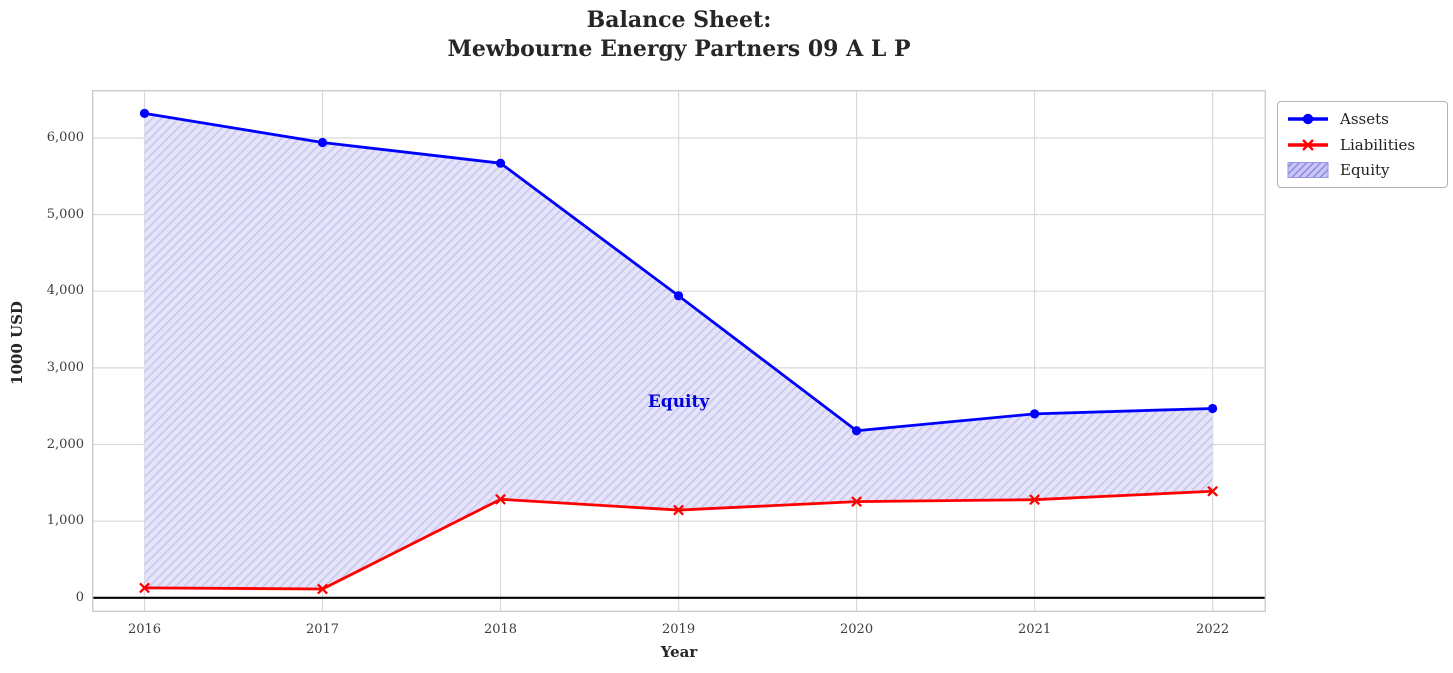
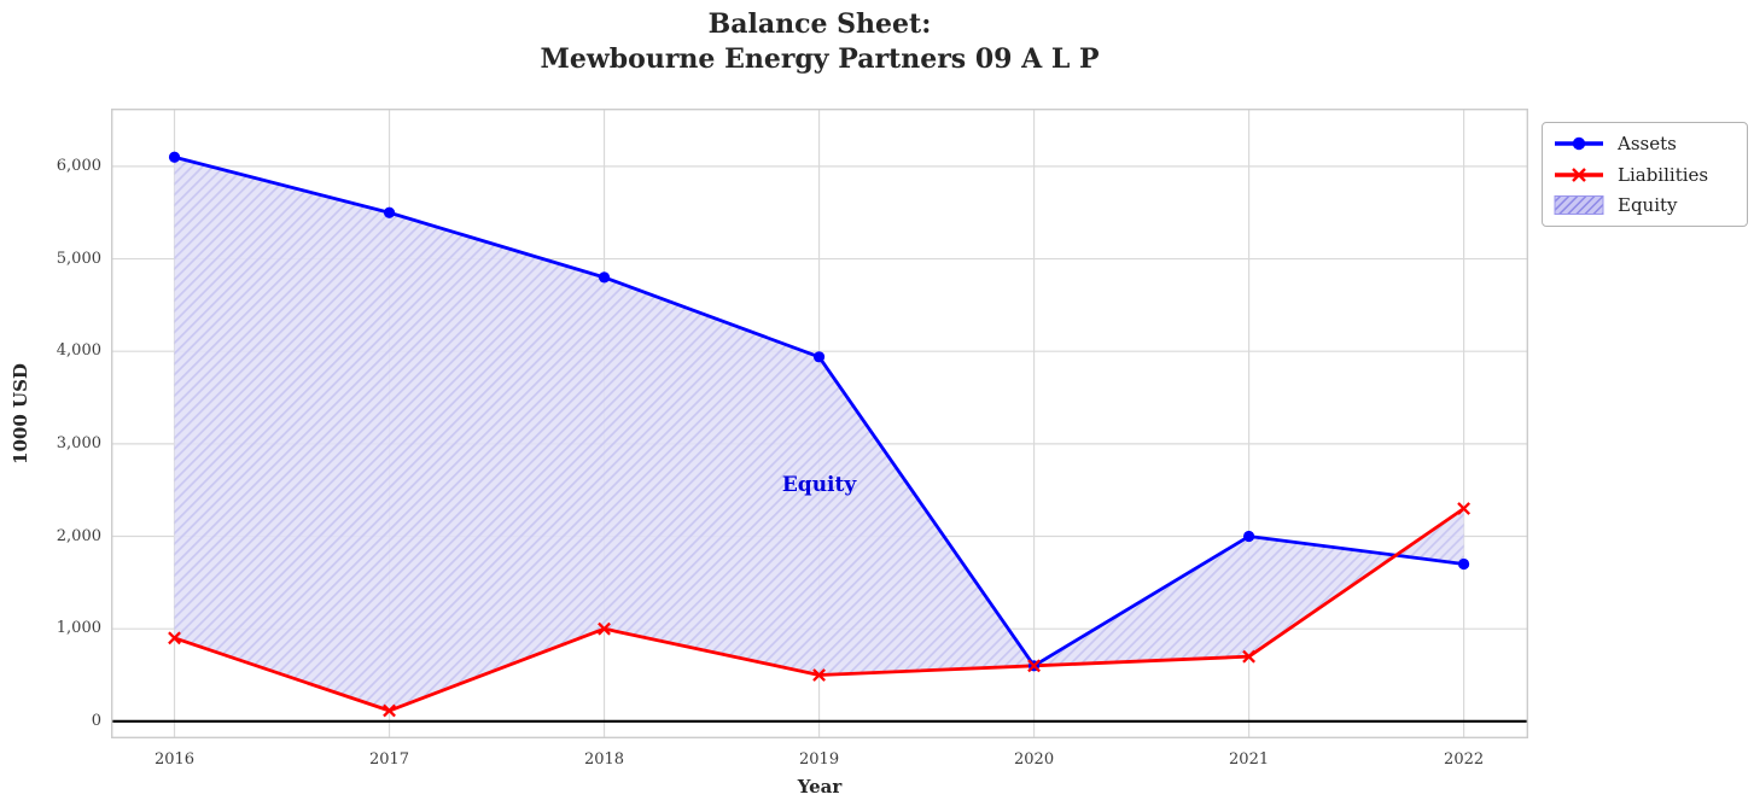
Assets/2016: 6300 -> 6100
Liabilities/2016: 100 -> 900
Assets/2017: 5900 -> 5500
Assets/2018: 5700 -> 4800
Liabilities/2018: 1300 -> 1000
Liabilities/2019: 1100 -> 500
Assets/2020: 2200 -> 600
Liabilities/2020: 1300 -> 600
Assets/2021: 2400 -> 2000
Liabilities/2021: 1300 -> 700
Assets/2022: 2500 -> 1700
Liabilities/2022: 1400 -> 2300
